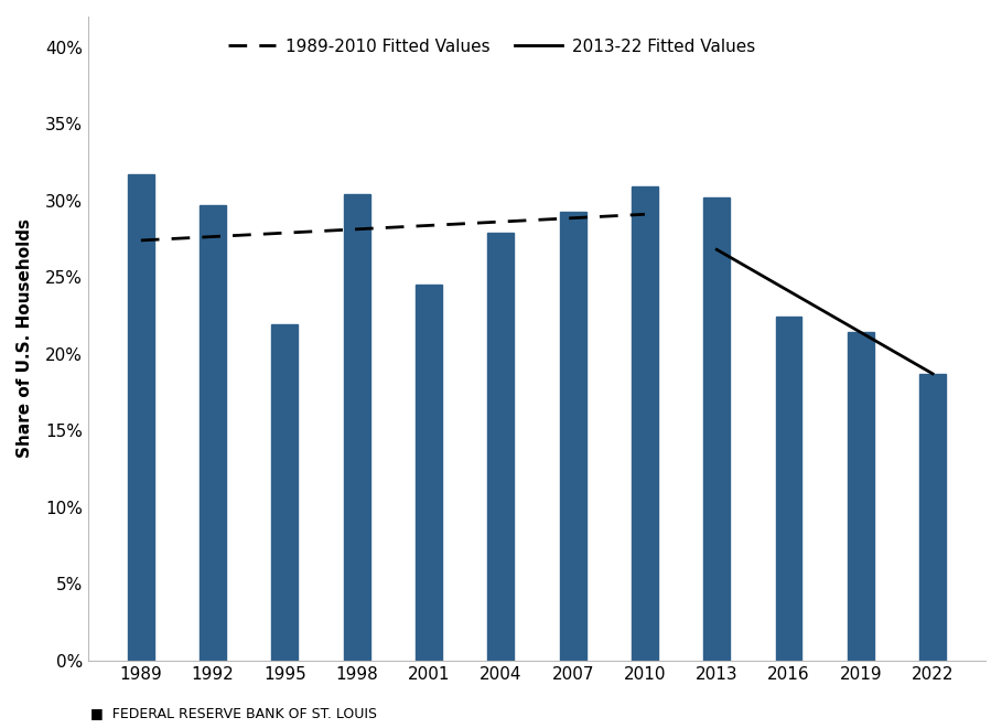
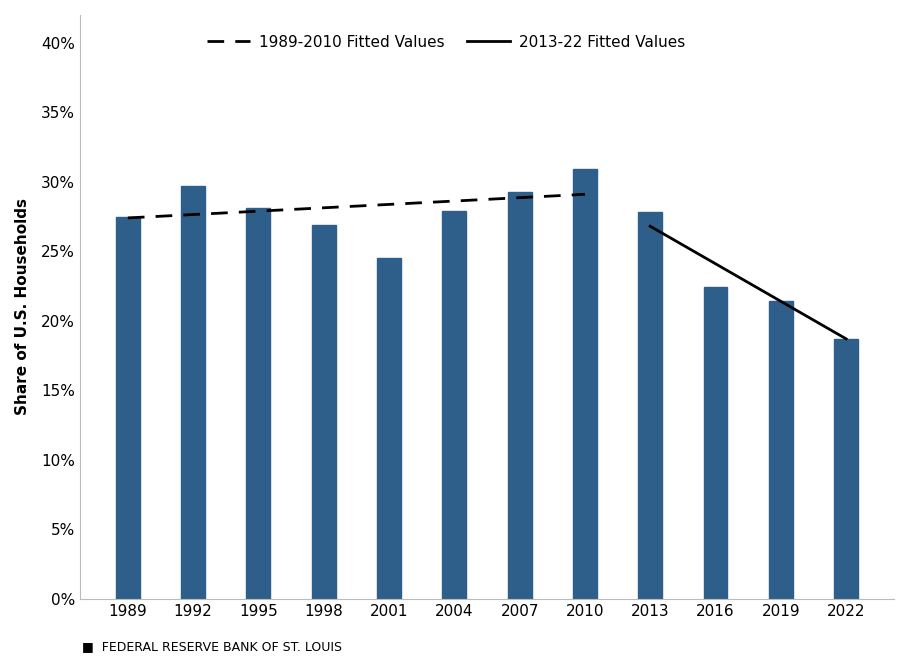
1989: 31.7% -> 27.5%
1995: 21.9% -> 28.1%
1998: 30.4% -> 26.9%
2013: 30.2% -> 27.8%
